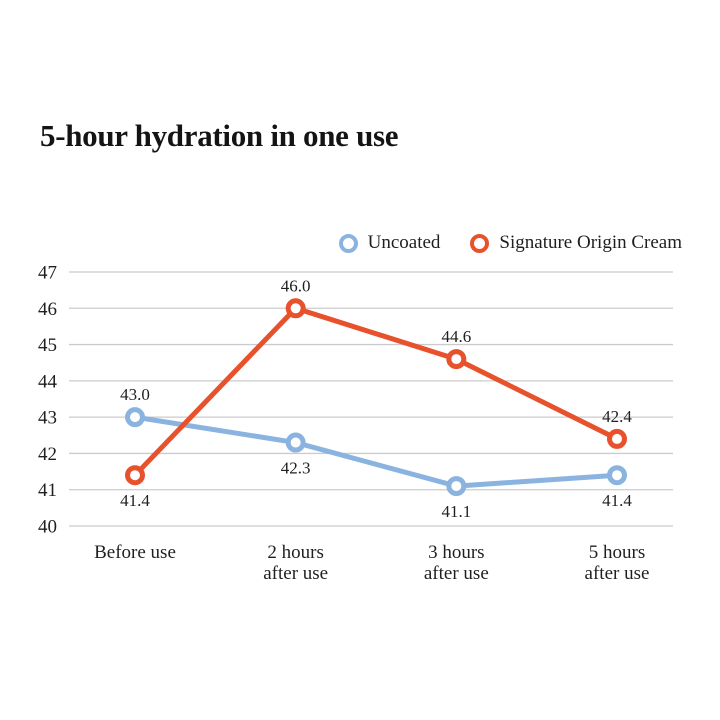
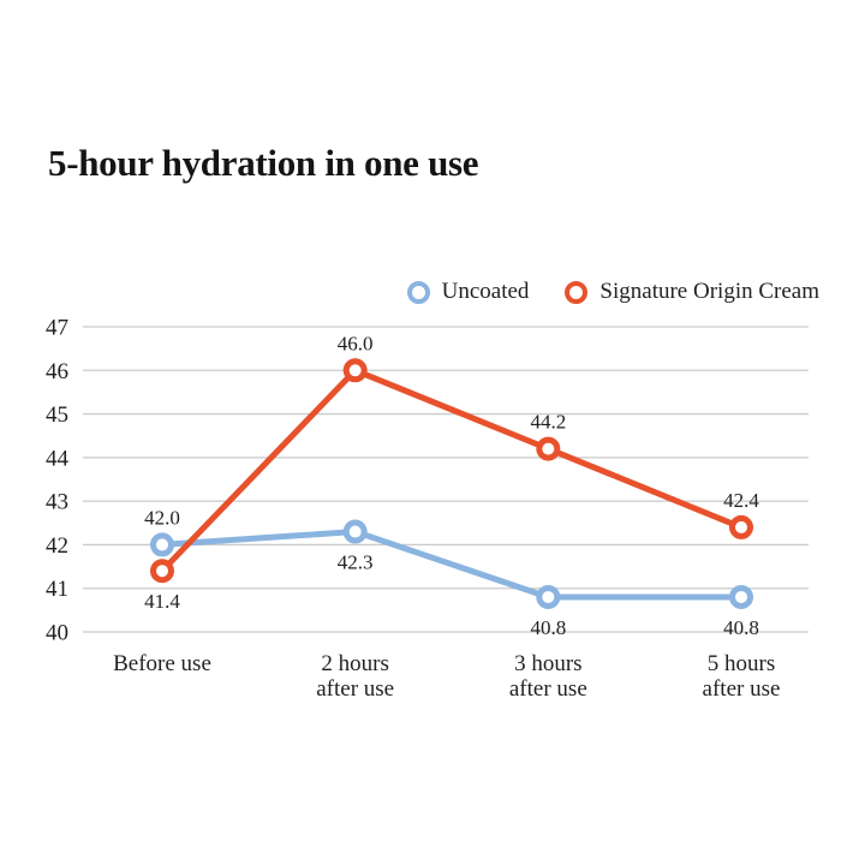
Uncoated/Before use: 43.0 -> 42.0
Uncoated/3 hours after use: 41.1 -> 40.8
Signature Origin Cream/3 hours after use: 44.6 -> 44.2
Uncoated/5 hours after use: 41.4 -> 40.8
